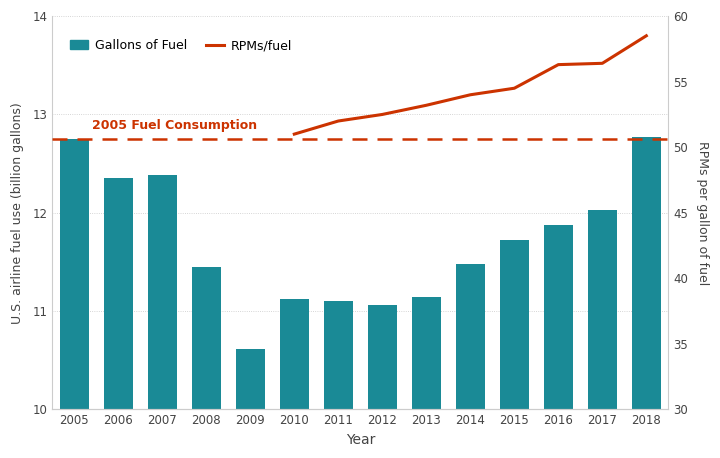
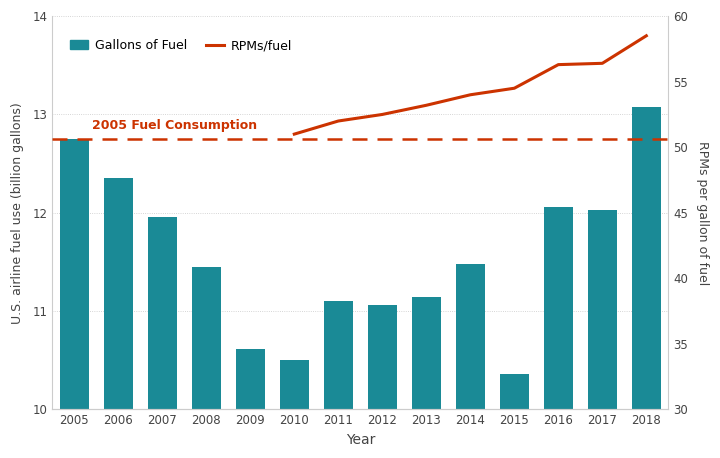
Gallons of Fuel/2007: 12.38 -> 11.96
Gallons of Fuel/2010: 11.12 -> 10.50
Gallons of Fuel/2015: 11.72 -> 10.36
Gallons of Fuel/2016: 11.88 -> 12.06
Gallons of Fuel/2018: 12.77 -> 13.08
